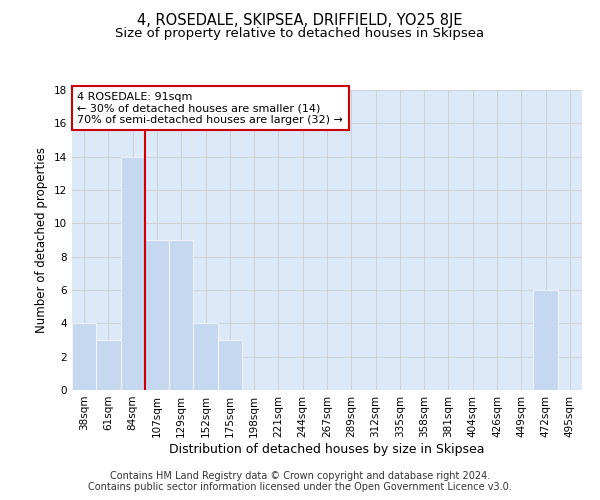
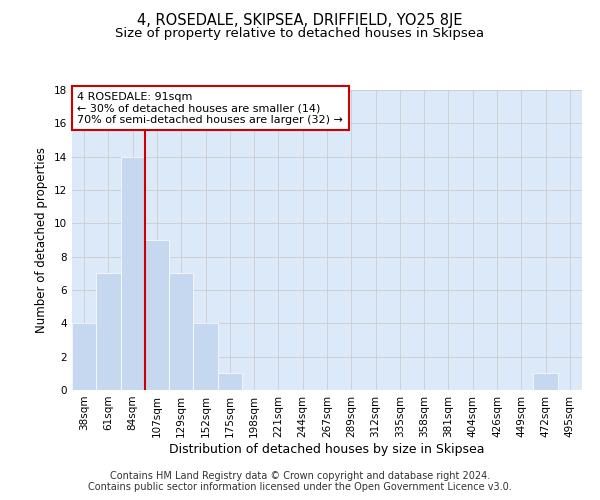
61sqm: 3 -> 7
129sqm: 9 -> 7
175sqm: 3 -> 1
472sqm: 6 -> 1
